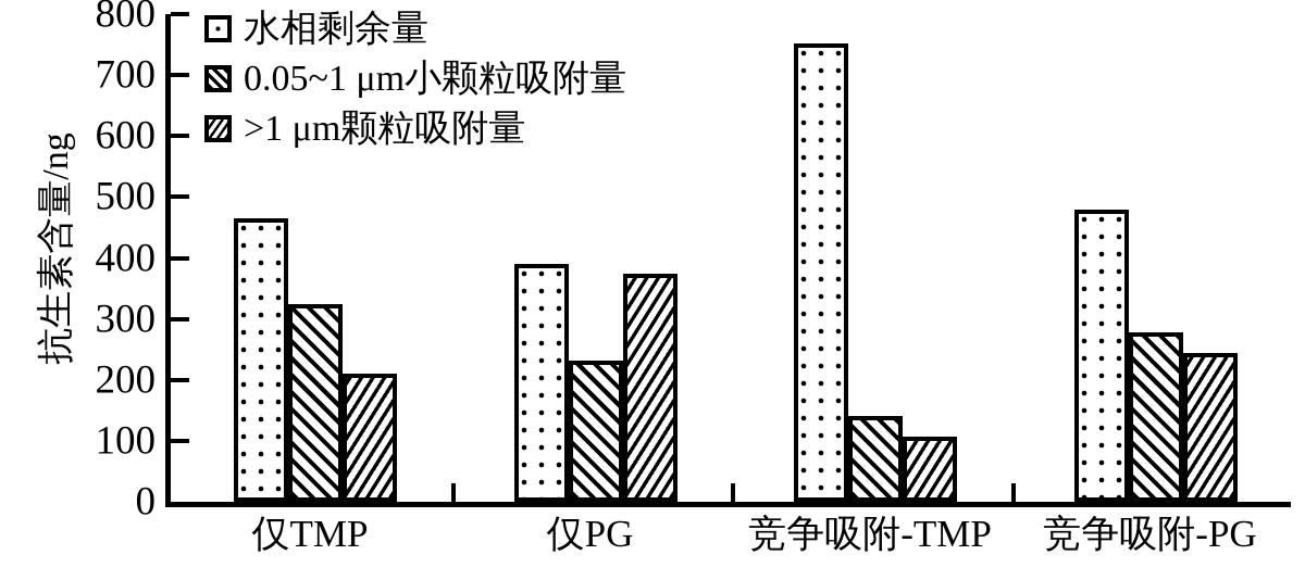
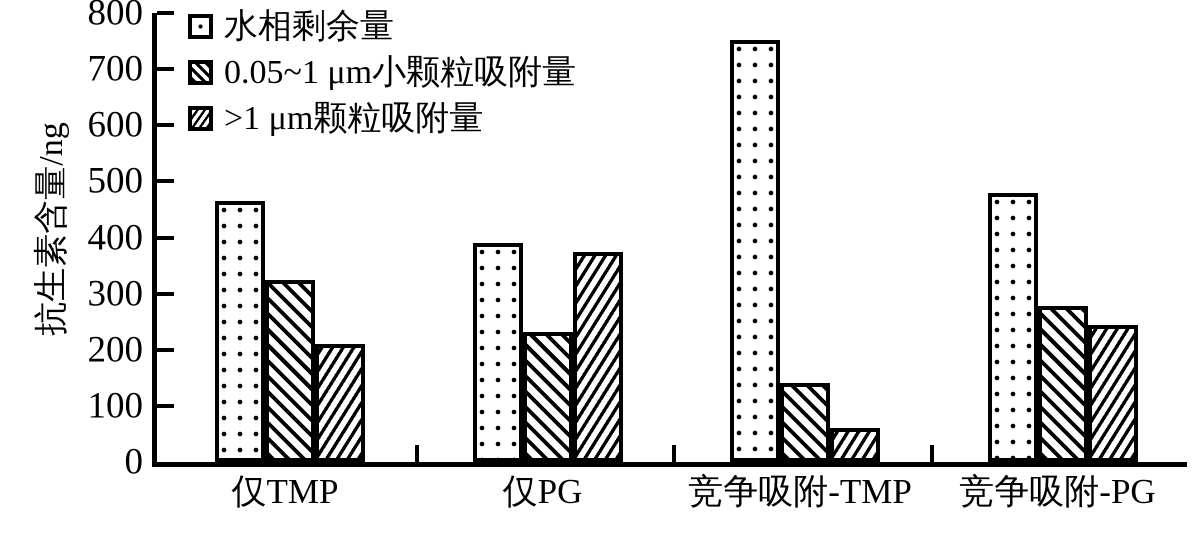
>1 μm颗粒吸附量/竞争吸附-TMP: 110 -> 60
